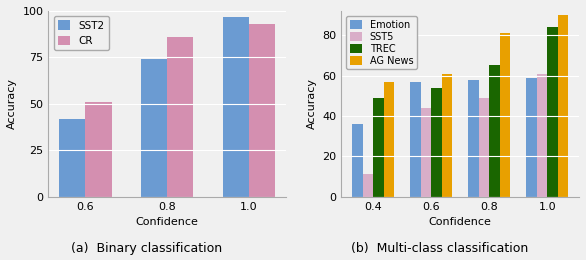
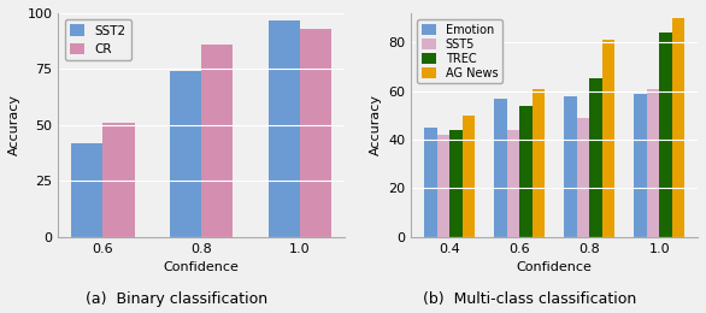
Emotion/0.4: 36 -> 45
SST5/0.4: 11 -> 42
TREC/0.4: 49 -> 44
AG News/0.4: 57 -> 50
